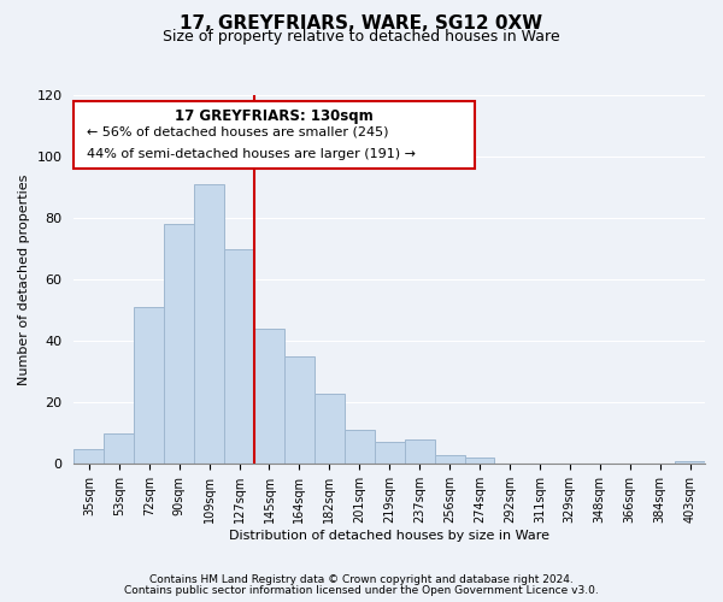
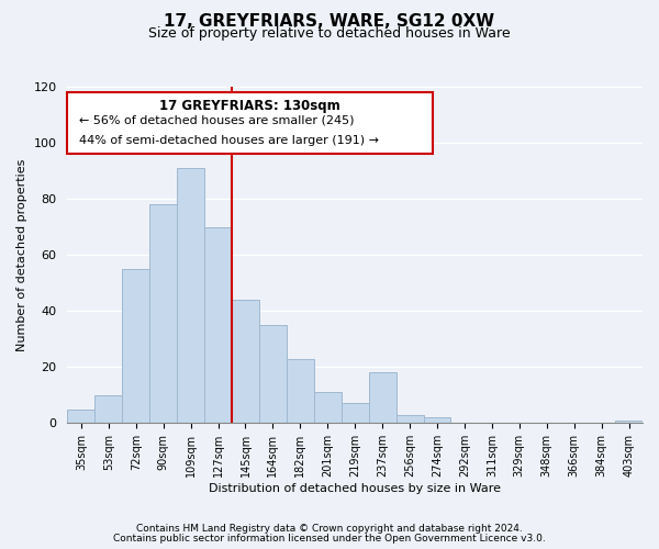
72sqm: 51 -> 55
237sqm: 8 -> 18
